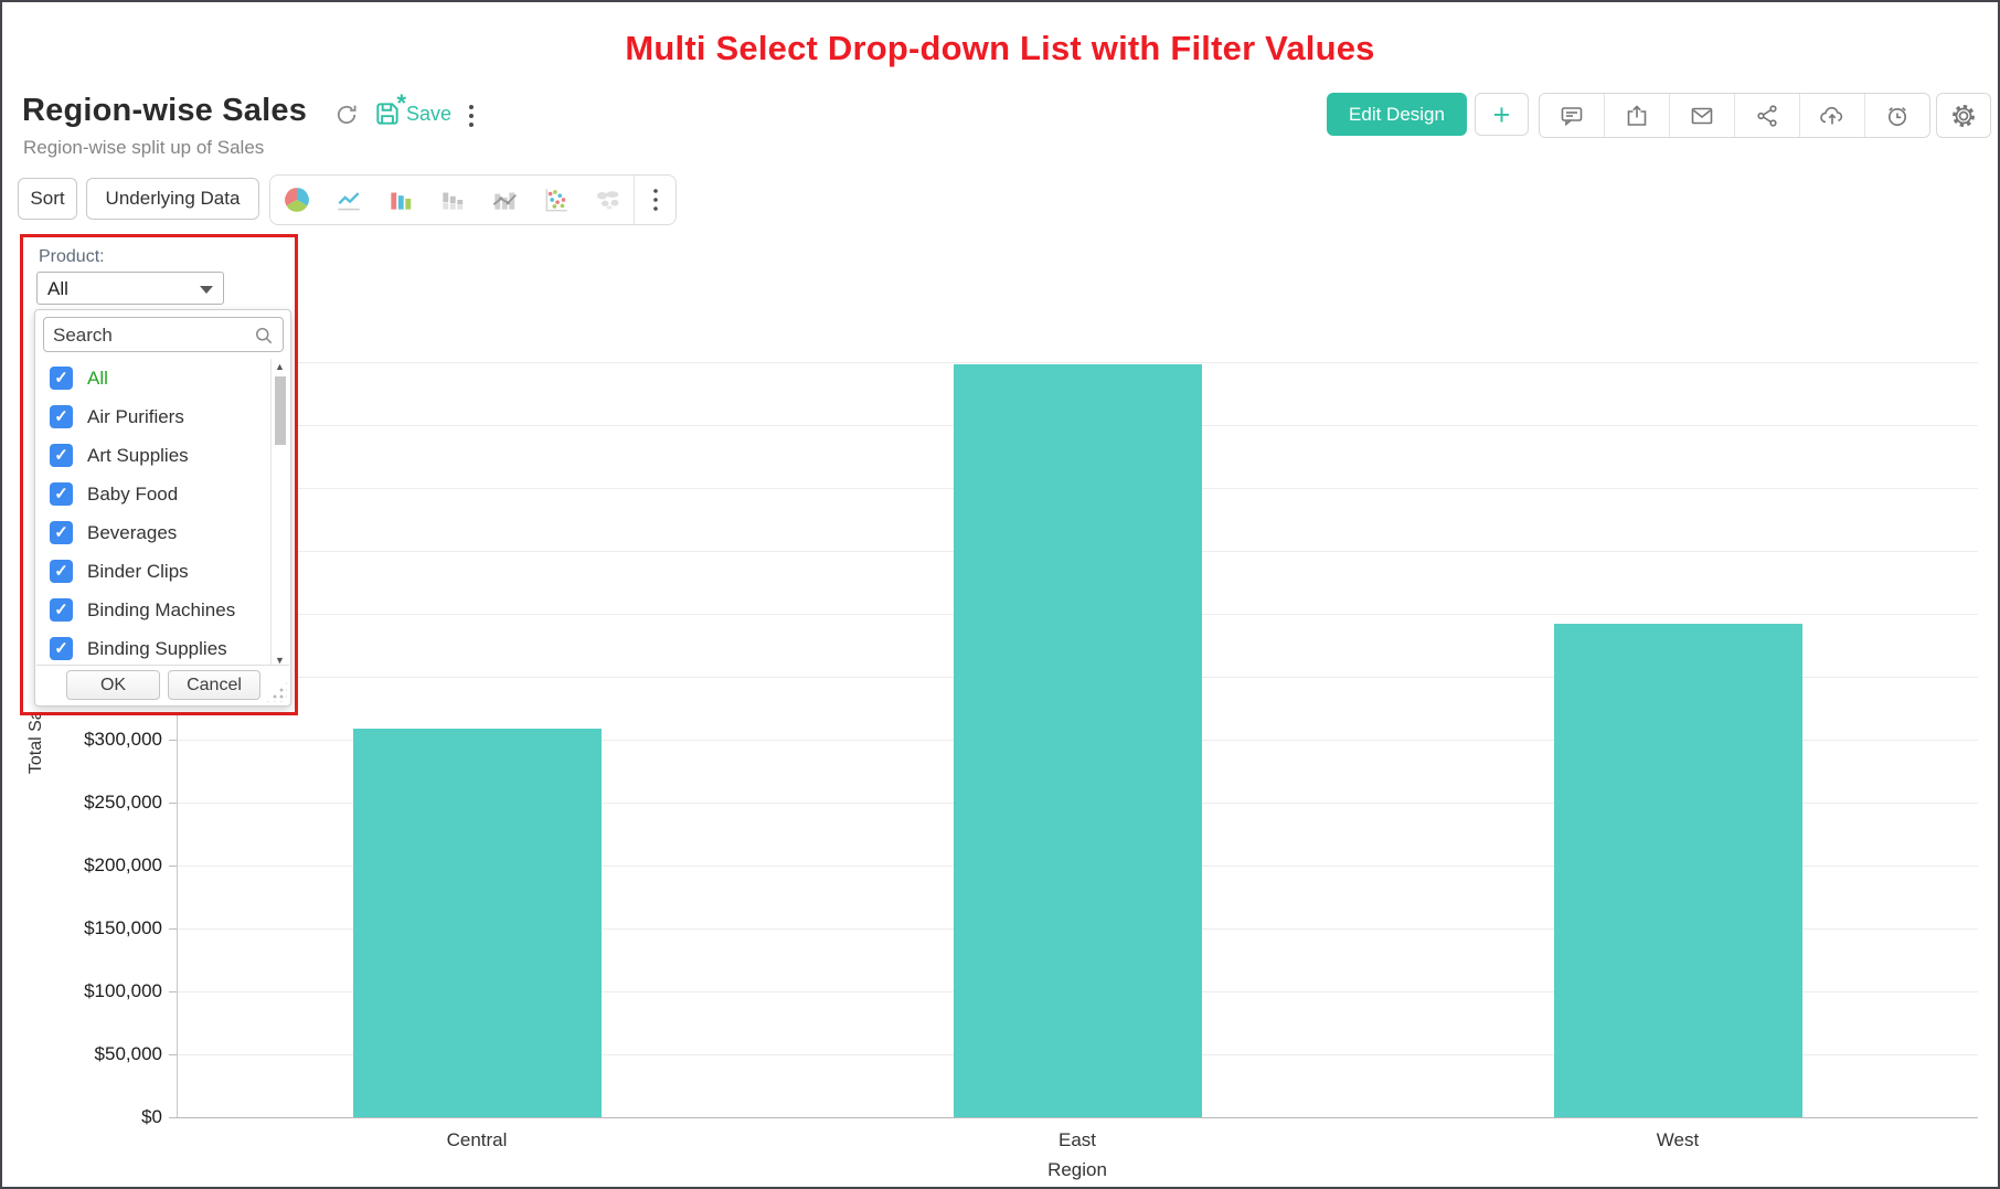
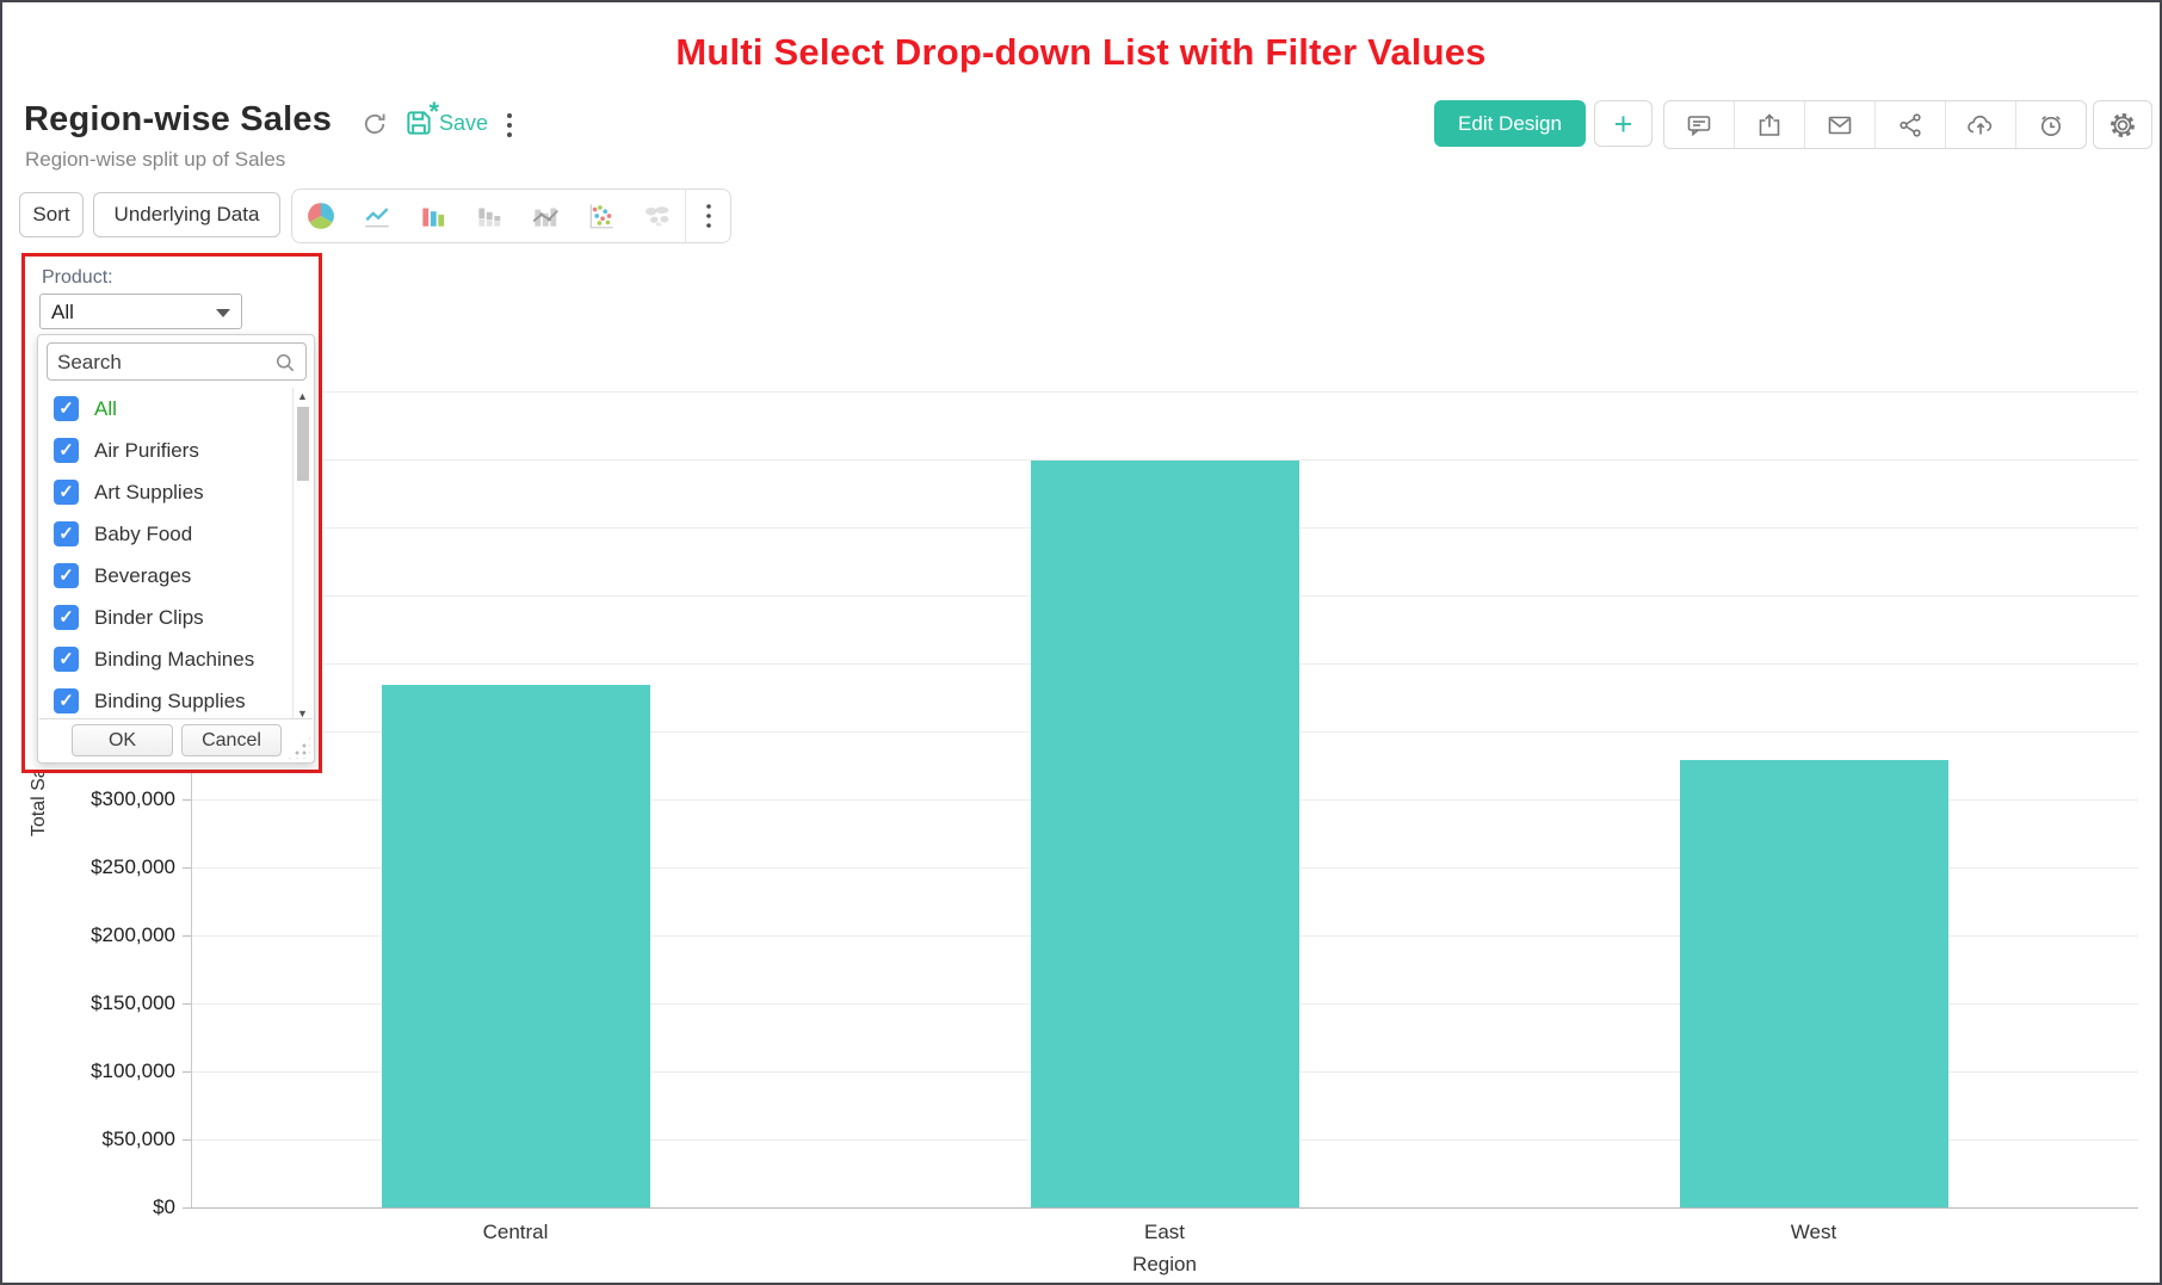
Central: $309000 -> $384000
East: $598000 -> $549000
West: $392000 -> $329000
